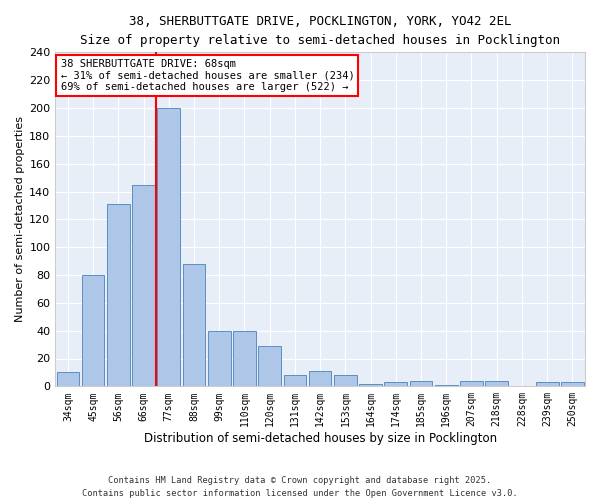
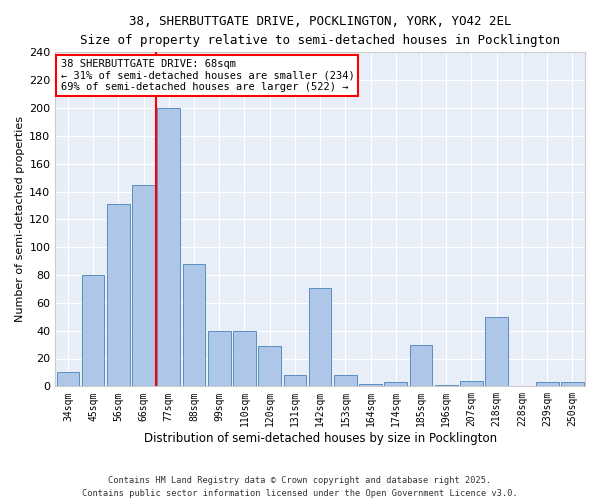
142sqm: 11 -> 71
185sqm: 4 -> 30
218sqm: 4 -> 50
